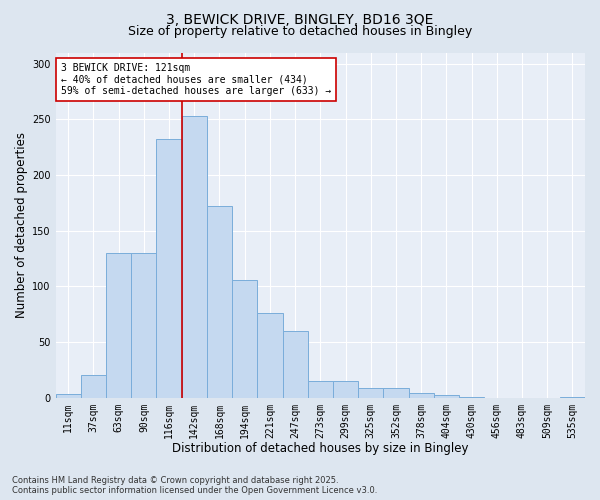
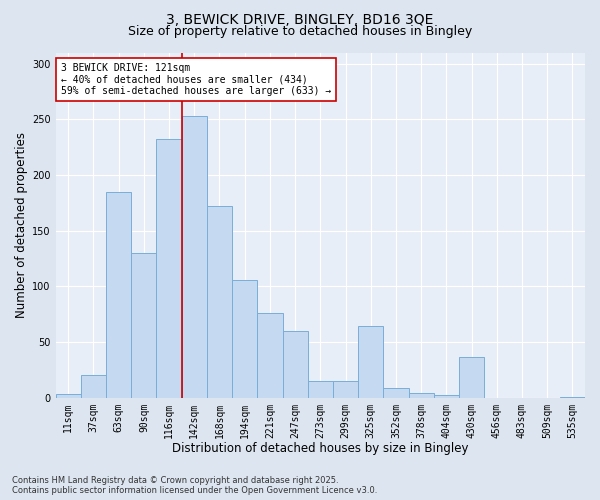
63sqm: 130 -> 185
325sqm: 9 -> 64
430sqm: 1 -> 37
